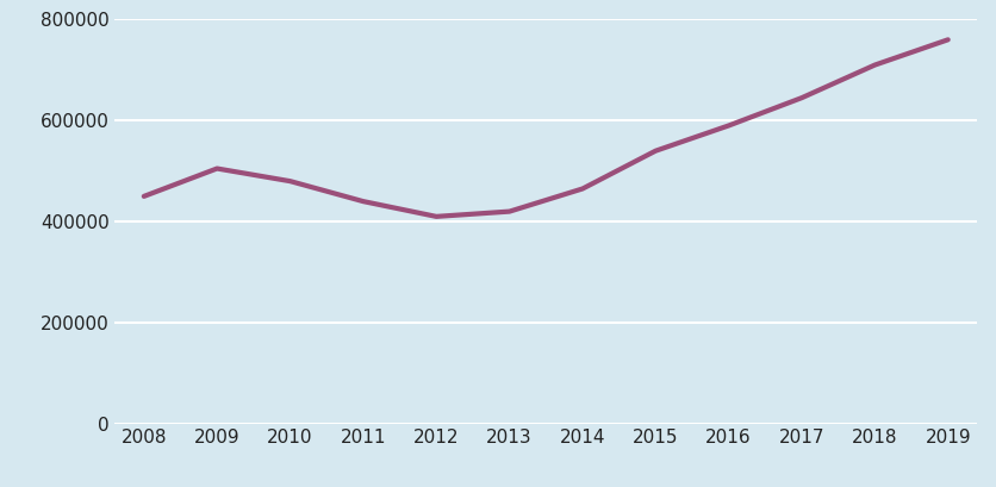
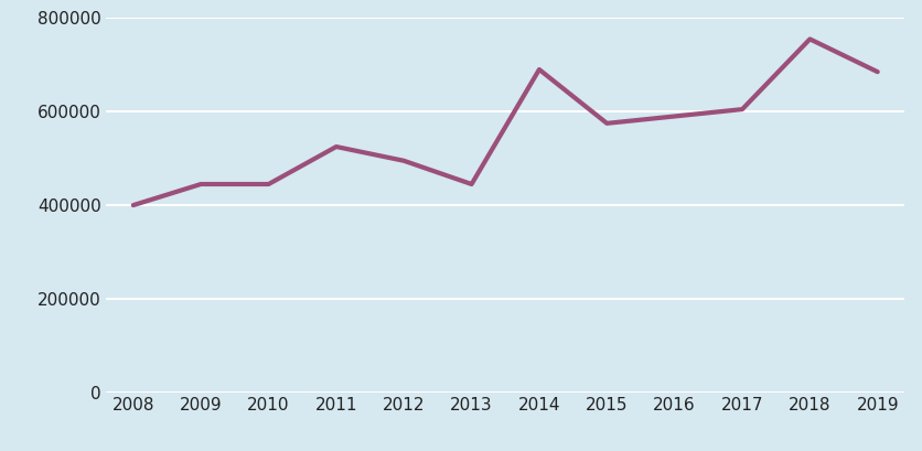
2008: 450000 -> 400000
2009: 505000 -> 445000
2010: 480000 -> 445000
2011: 440000 -> 525000
2012: 410000 -> 495000
2013: 420000 -> 445000
2014: 465000 -> 690000
2015: 540000 -> 575000
2017: 645000 -> 605000
2018: 710000 -> 755000
2019: 760000 -> 685000
